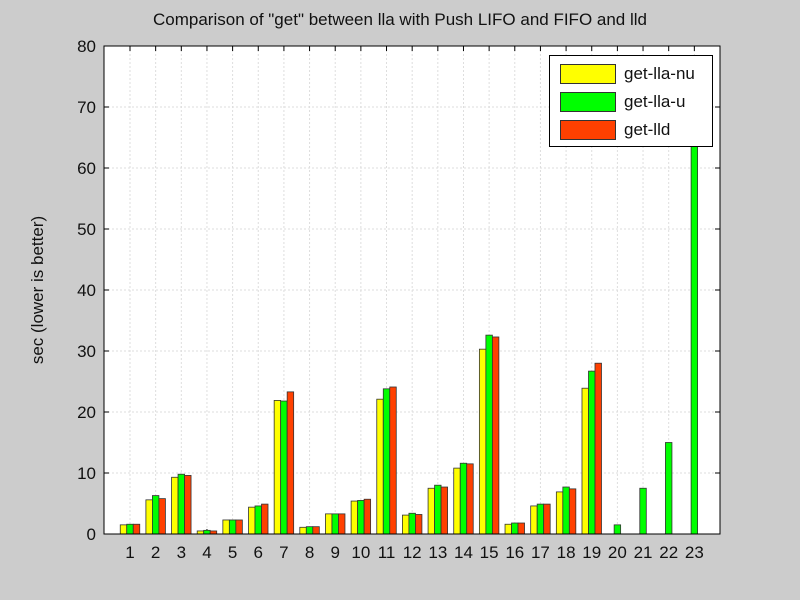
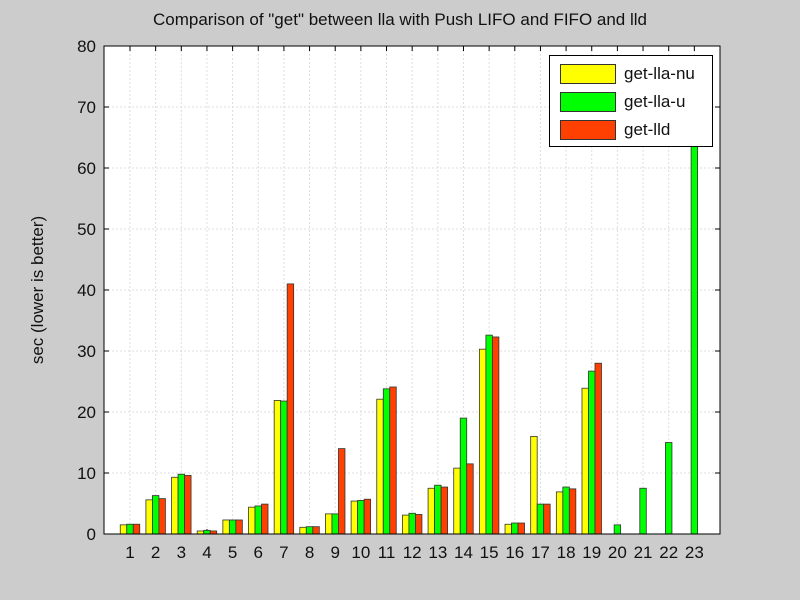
get-lld/7: 23 -> 41
get-lld/9: 3 -> 14
get-lla-u/14: 12 -> 19
get-lla-nu/17: 5 -> 16
